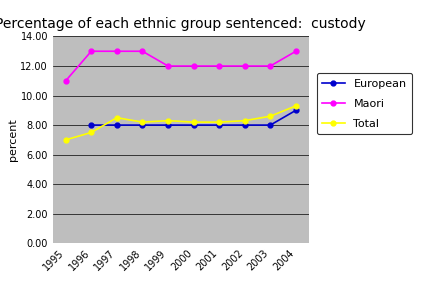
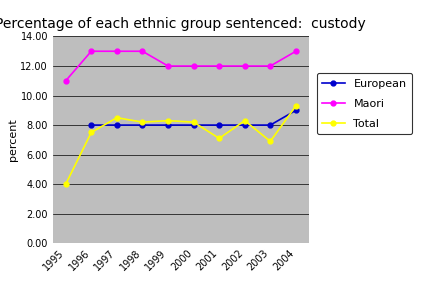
Total/1995: 7.0 -> 4.0
Total/2001: 8.2 -> 7.1
Total/2003: 8.6 -> 6.9
